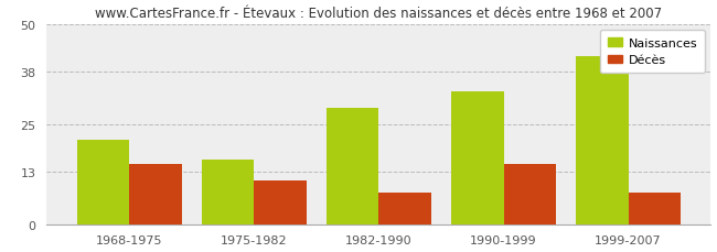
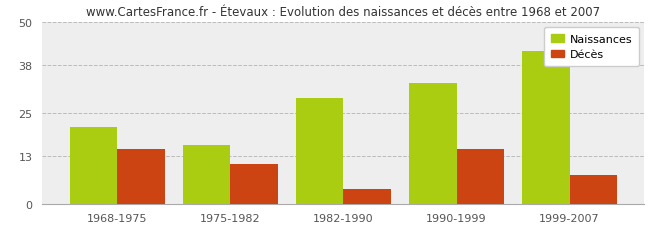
Décès/1982-1990: 8 -> 4
